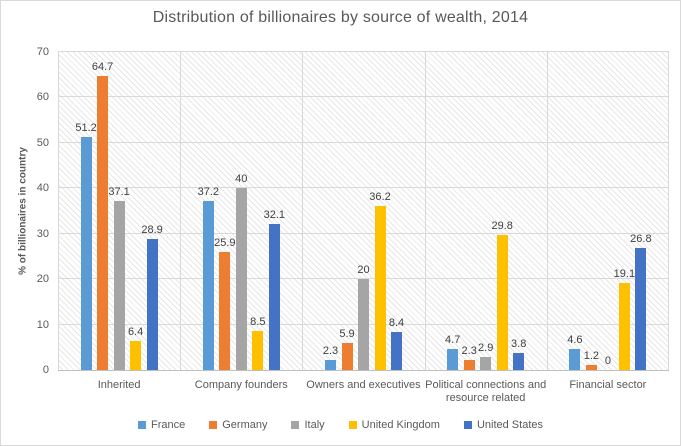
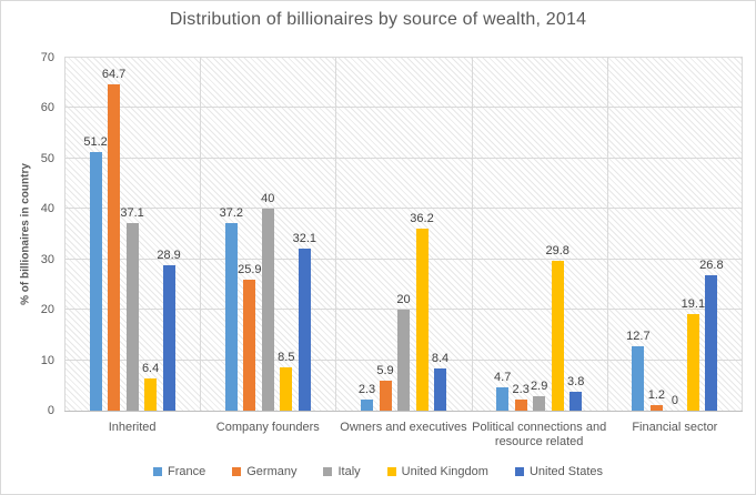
France/Financial sector: 4.6 -> 12.7
